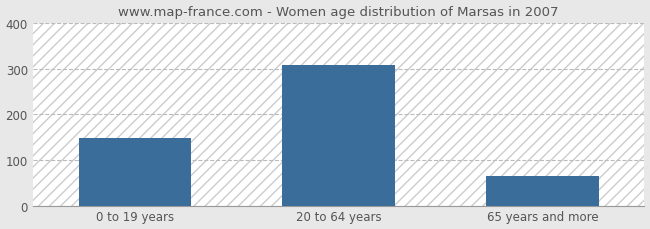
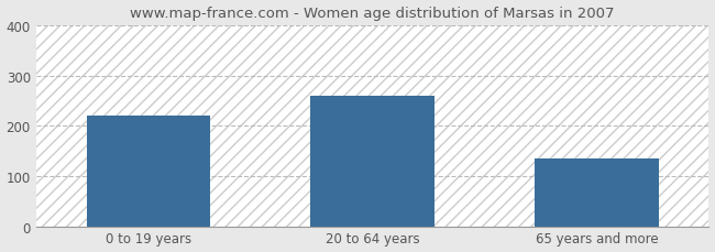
0 to 19 years: 148 -> 220
20 to 64 years: 307 -> 260
65 years and more: 65 -> 135
